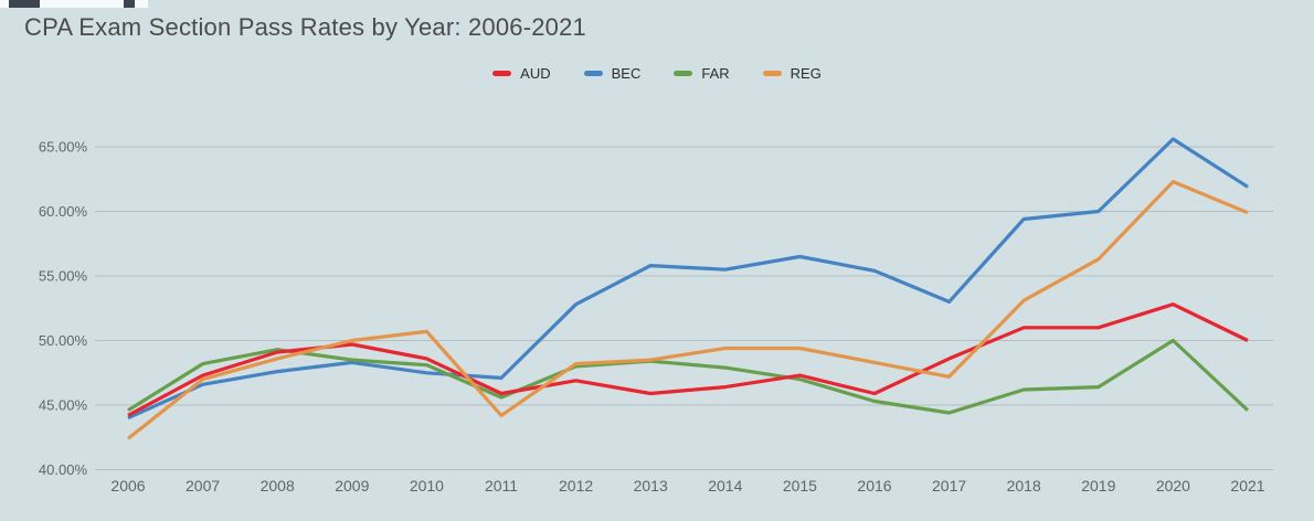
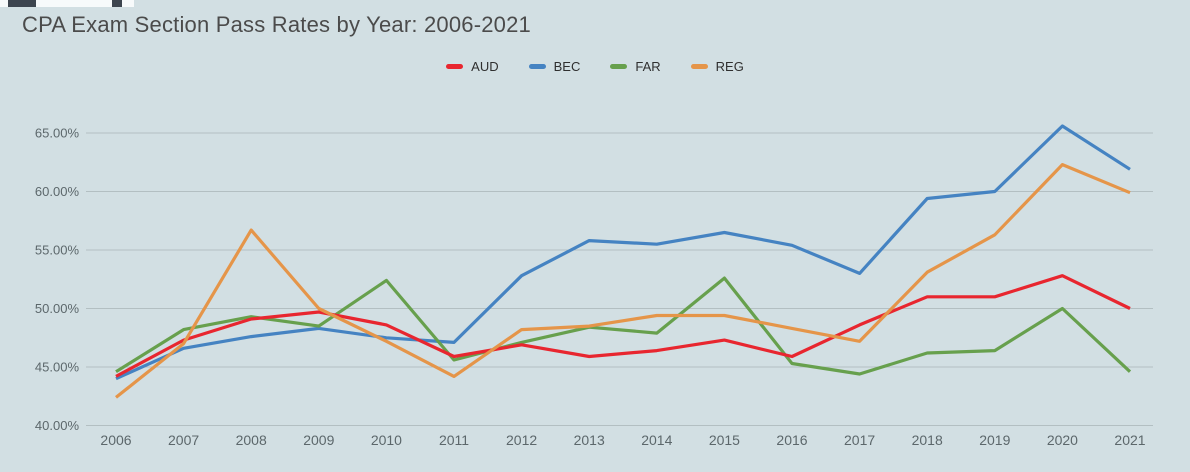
REG/2008: 48.6% -> 56.7%
FAR/2010: 48.1% -> 52.4%
REG/2010: 50.7% -> 47.2%
FAR/2012: 48.0% -> 47.1%
FAR/2015: 47.0% -> 52.6%
